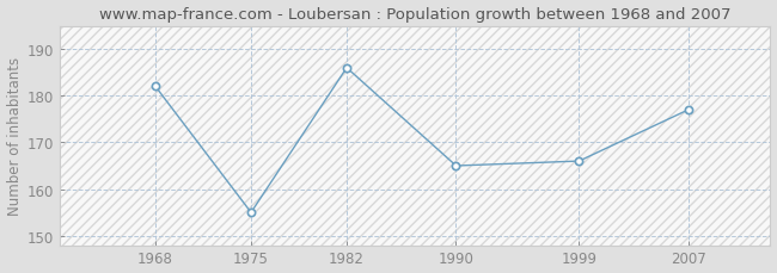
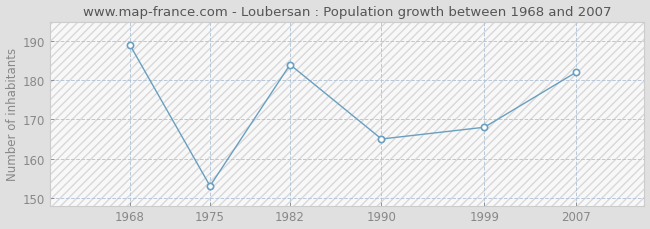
1968: 182 -> 189
1975: 155 -> 153
1982: 186 -> 184
1999: 166 -> 168
2007: 177 -> 182
